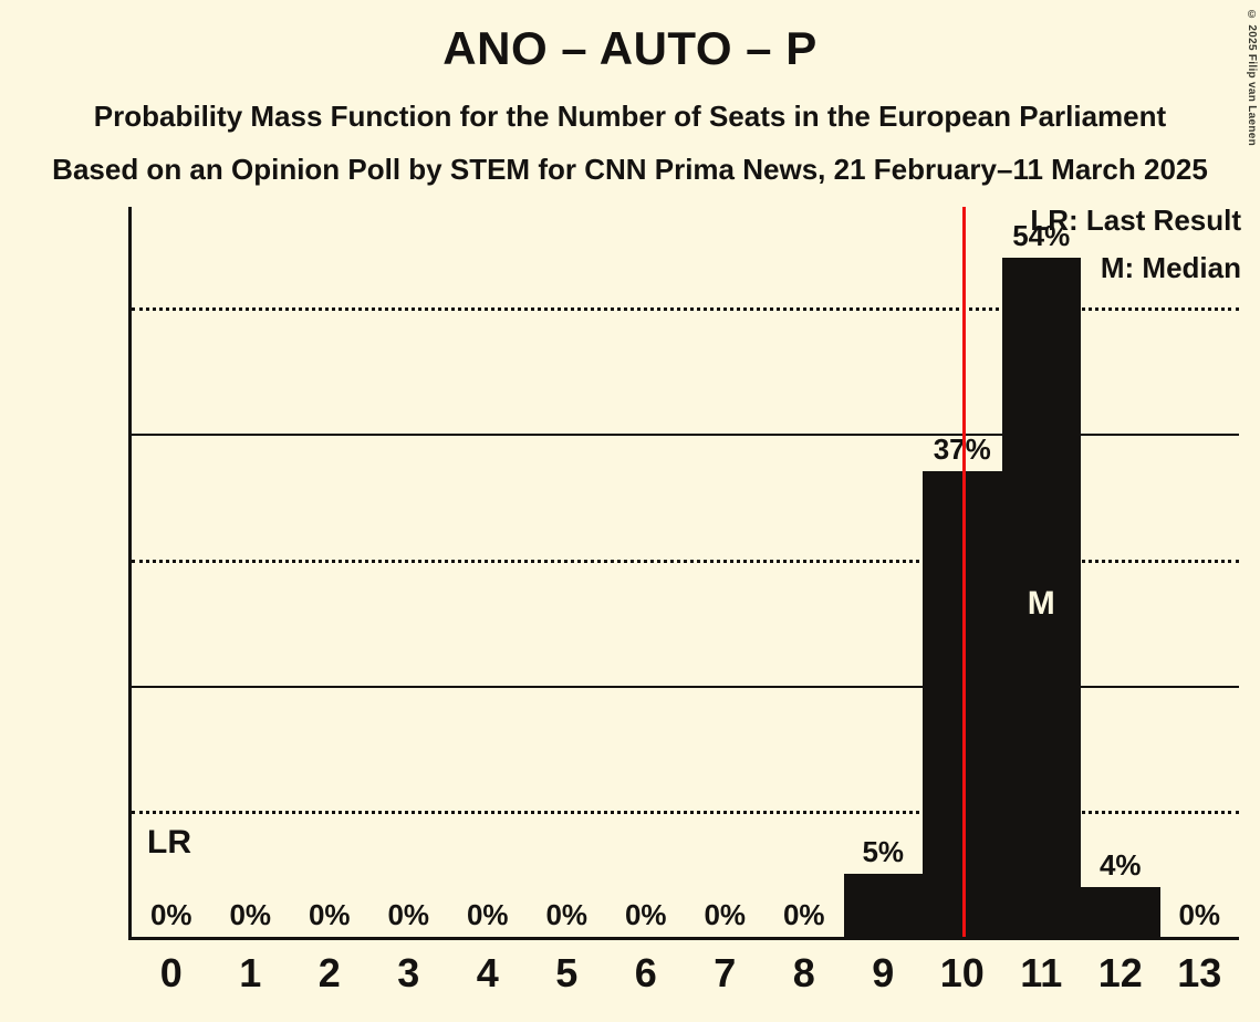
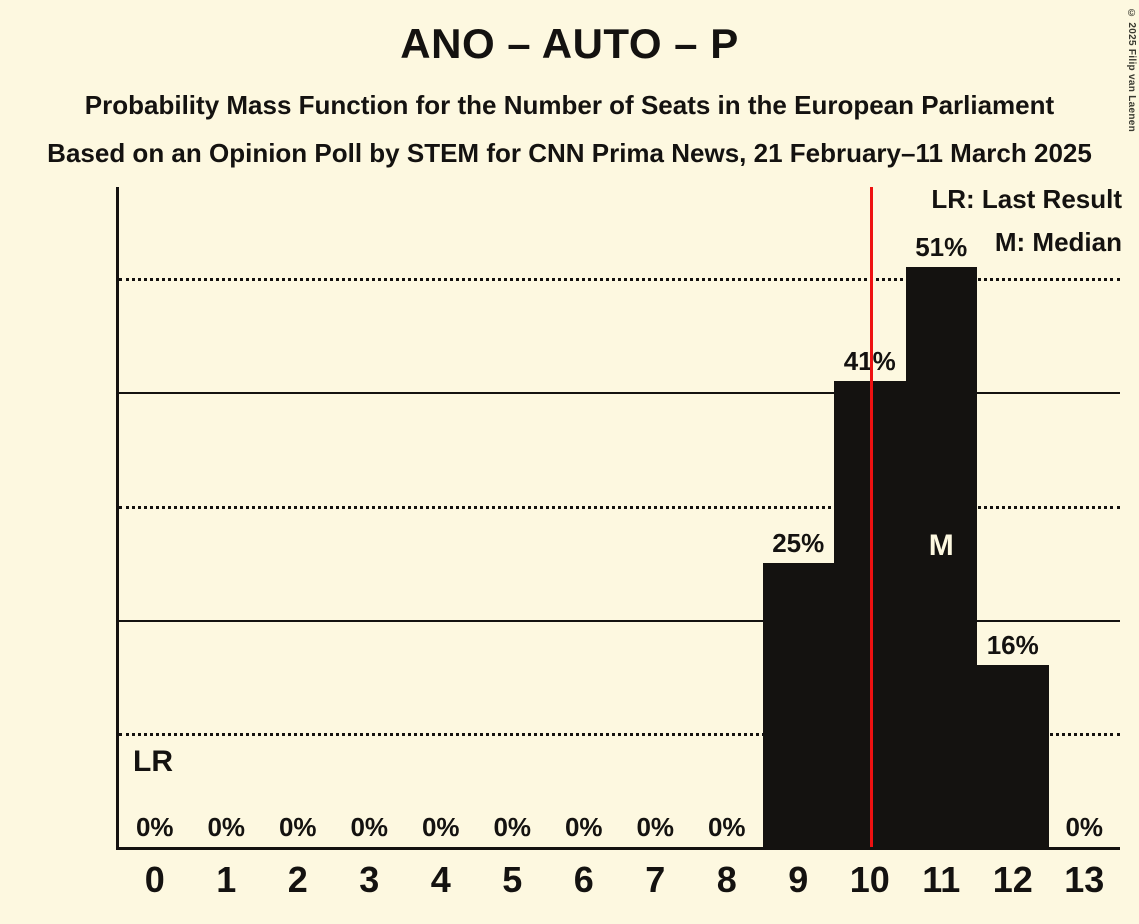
9: 5% -> 25%
10: 37% -> 41%
11: 54% -> 51%
12: 4% -> 16%
